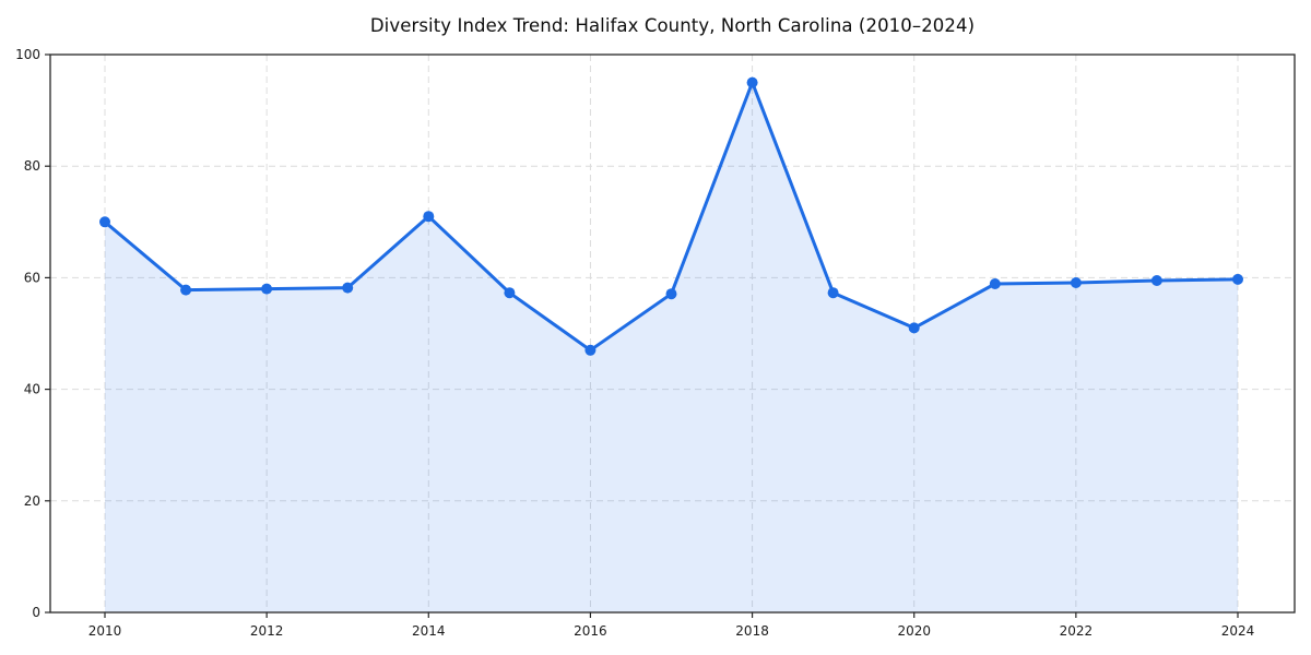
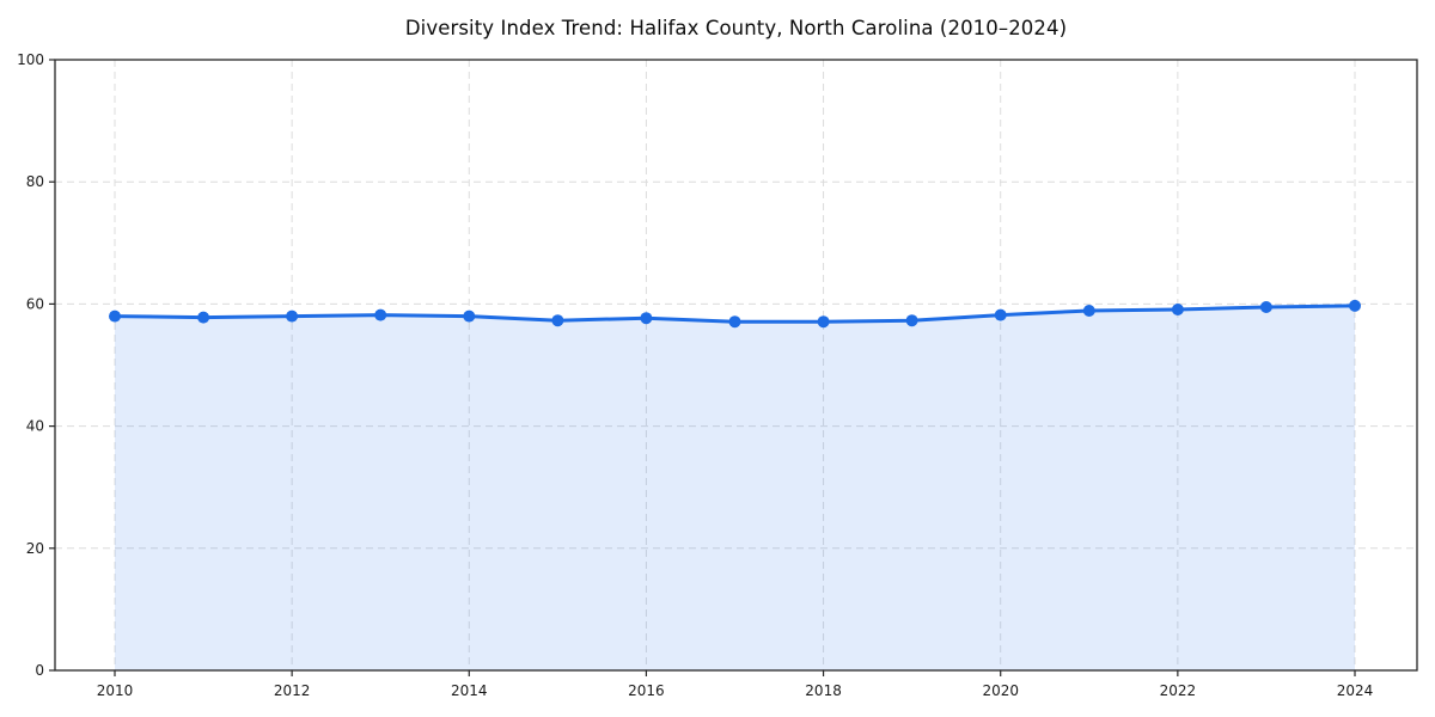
2010: 70 -> 58
2014: 71 -> 58
2016: 47 -> 58
2018: 95 -> 57
2020: 51 -> 58
